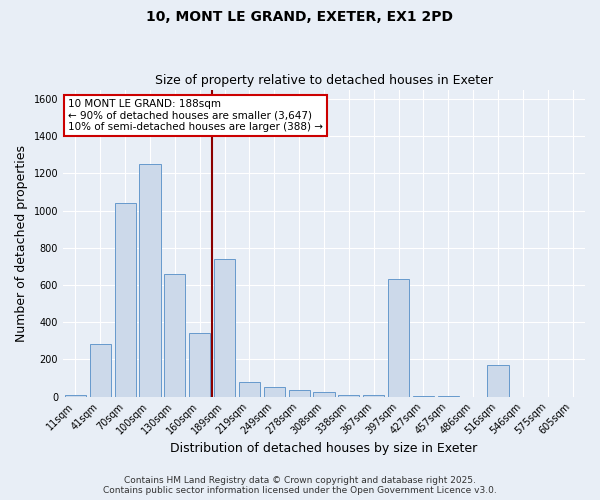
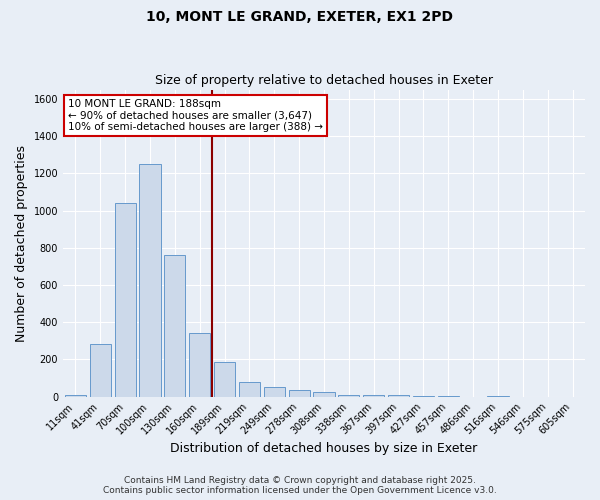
130sqm: 660 -> 760
189sqm: 740 -> 180
397sqm: 630 -> 10
516sqm: 170 -> 0
